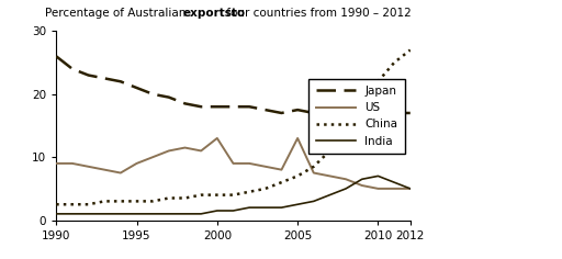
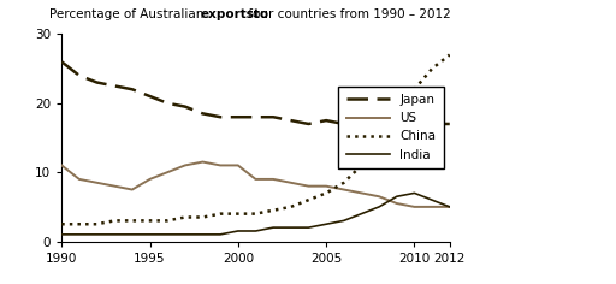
US/1990: 9.0 -> 11.0
US/2000: 13.0 -> 11.0
US/2005: 13.0 -> 8.0
